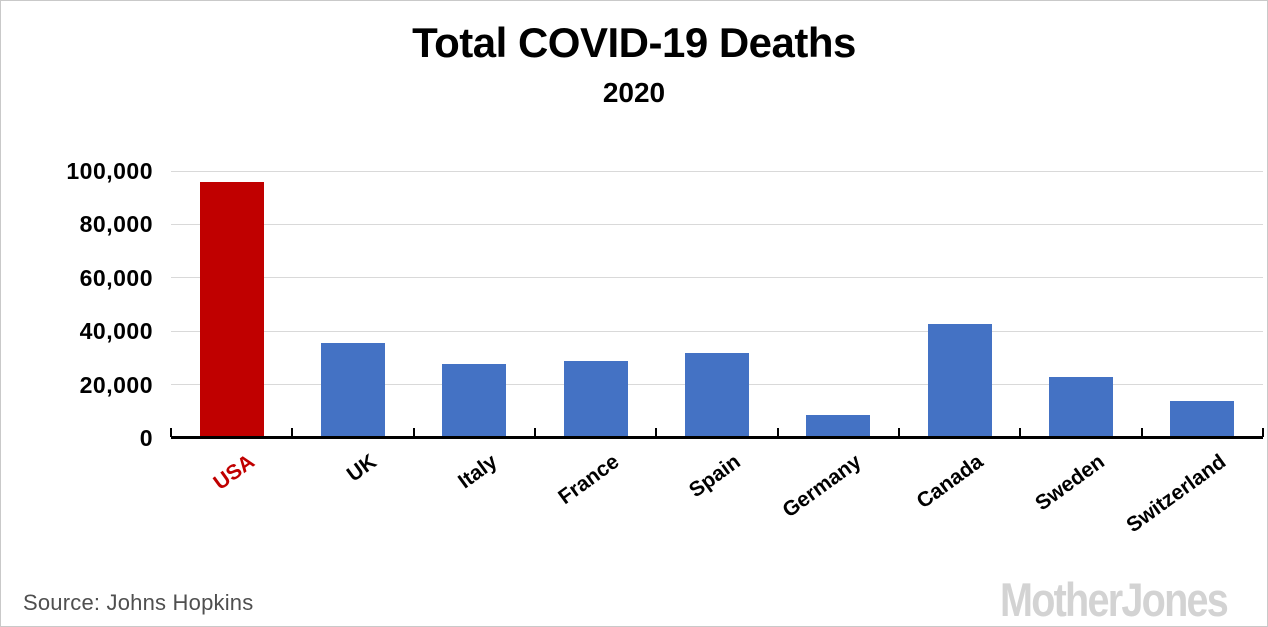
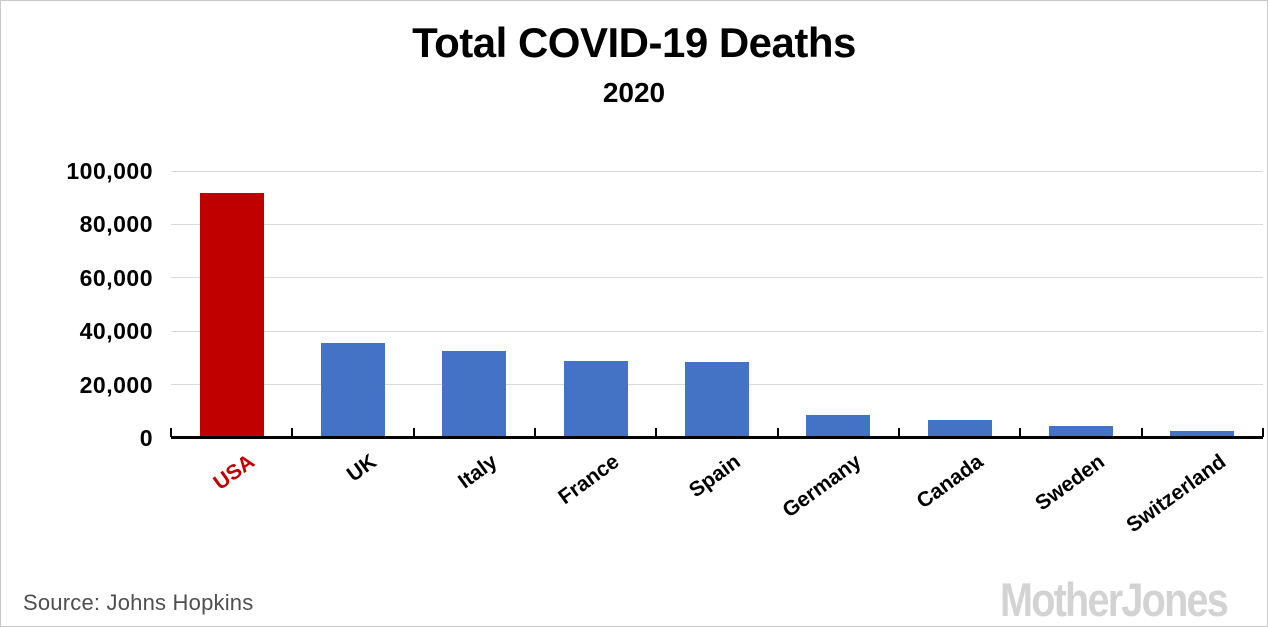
USA: 95000 -> 91000
Italy: 27000 -> 32000
Spain: 31000 -> 28000
Canada: 42000 -> 6000
Sweden: 22000 -> 4000
Switzerland: 13000 -> 2000
